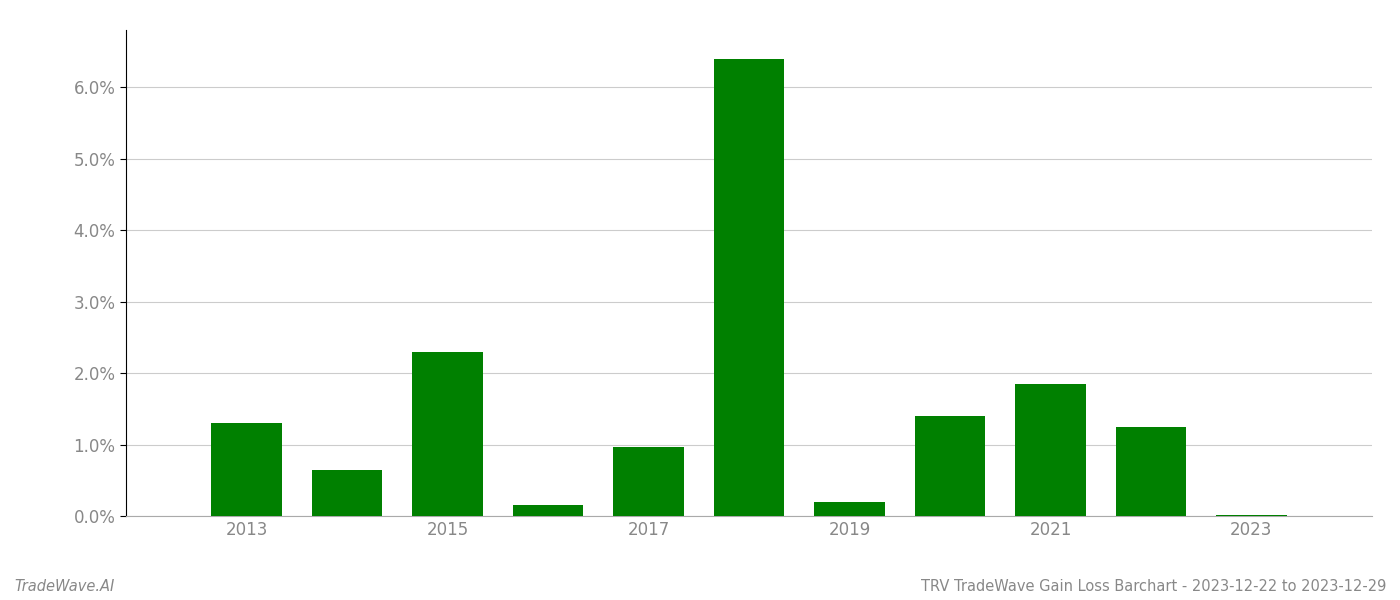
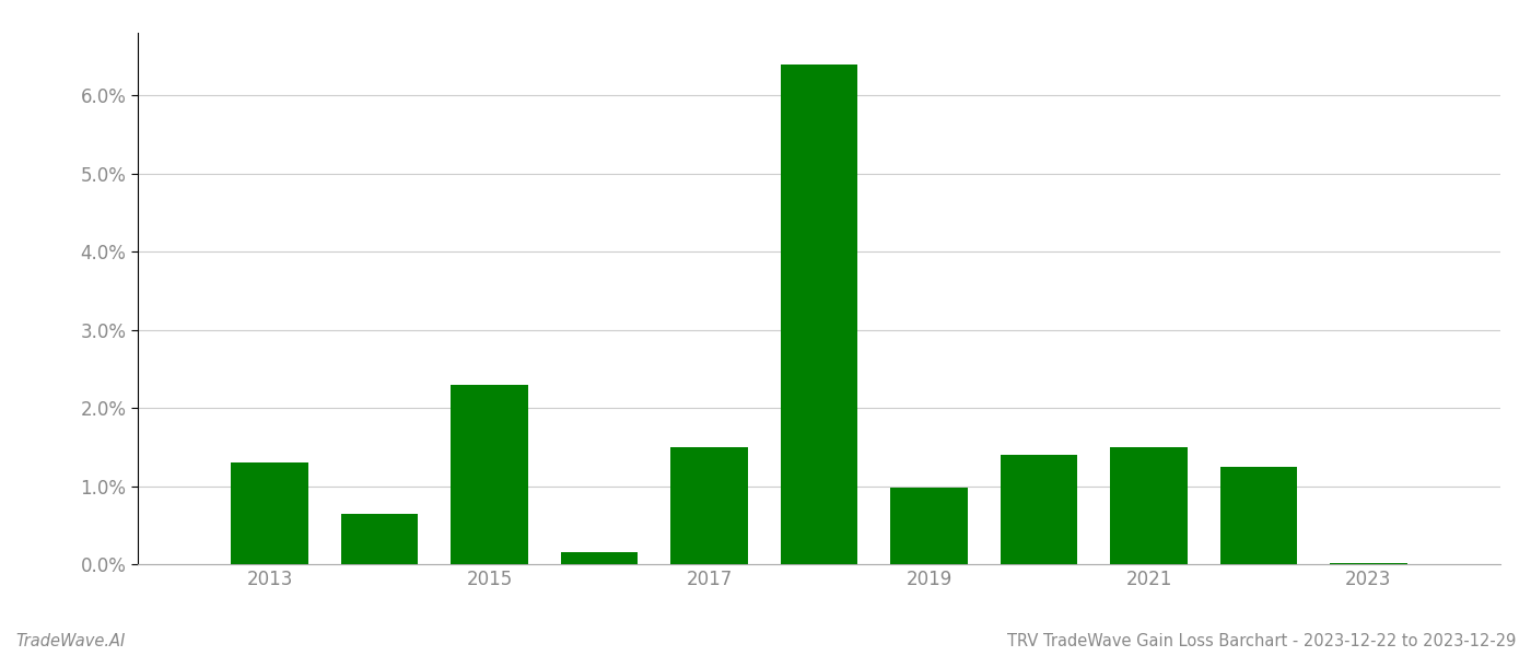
2017: 0.97% -> 1.50%
2019: 0.20% -> 0.98%
2021: 1.85% -> 1.50%
